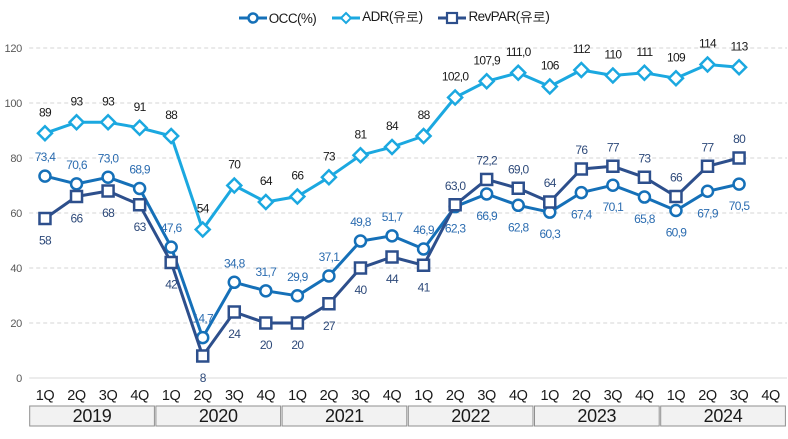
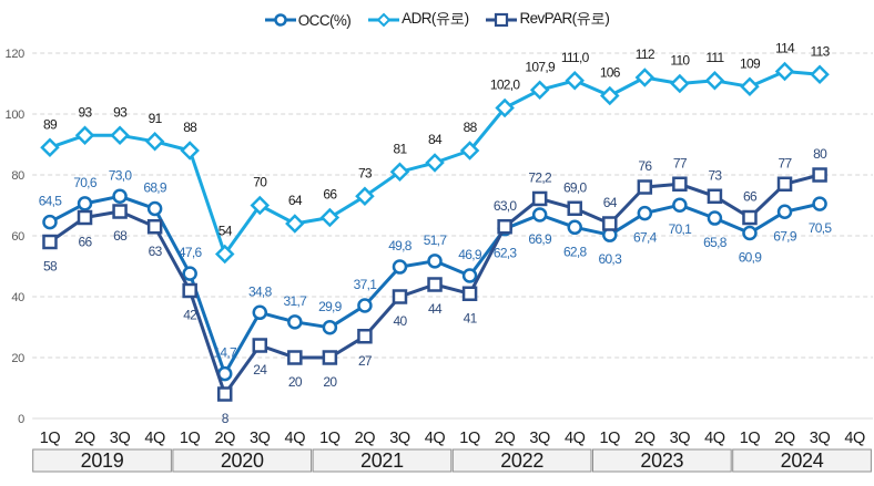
OCC(%)/2019 1Q: 73,4 -> 64,5
